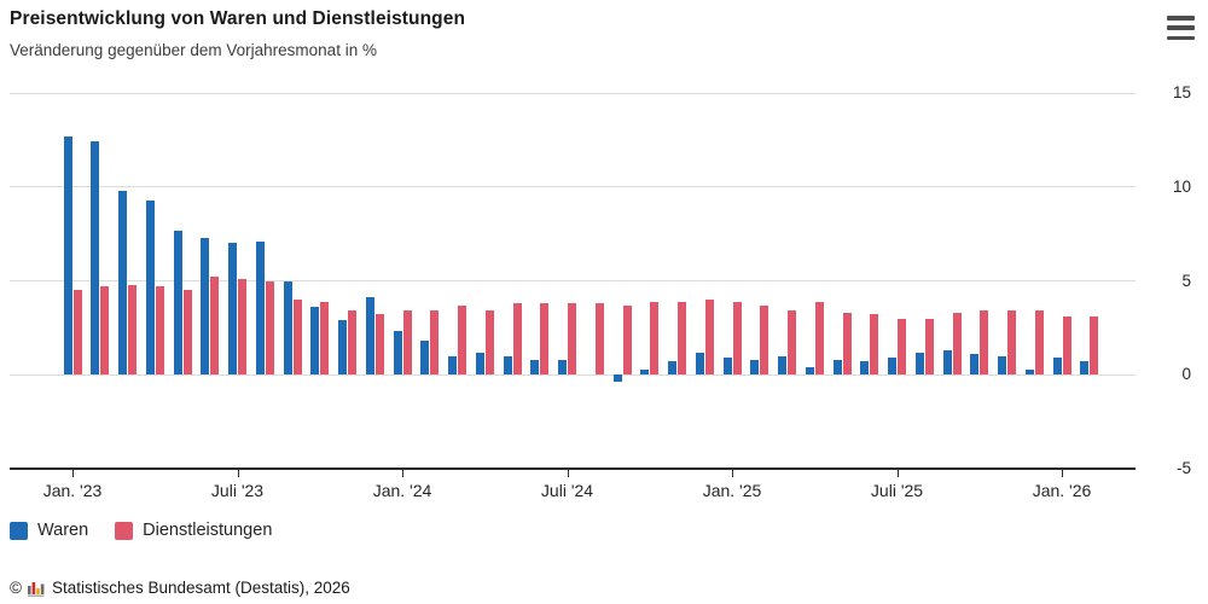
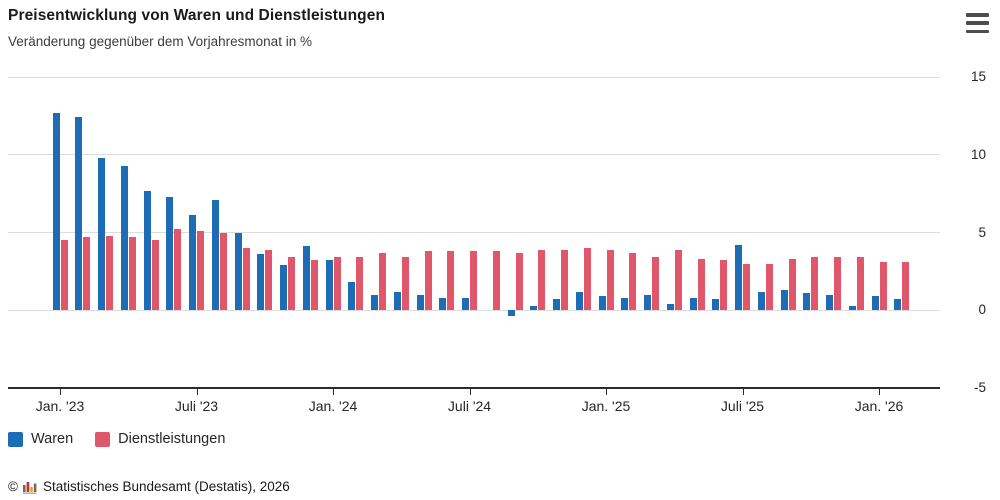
Waren/Juli '23: 7.0 -> 6.1
Waren/Jan. '24: 2.3 -> 3.2
Waren/Juli '25: 0.9 -> 4.2
